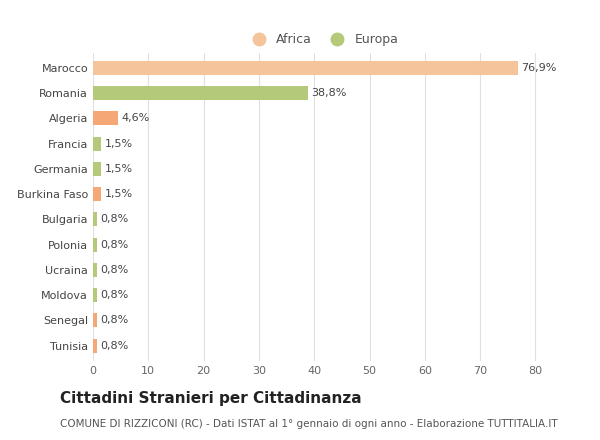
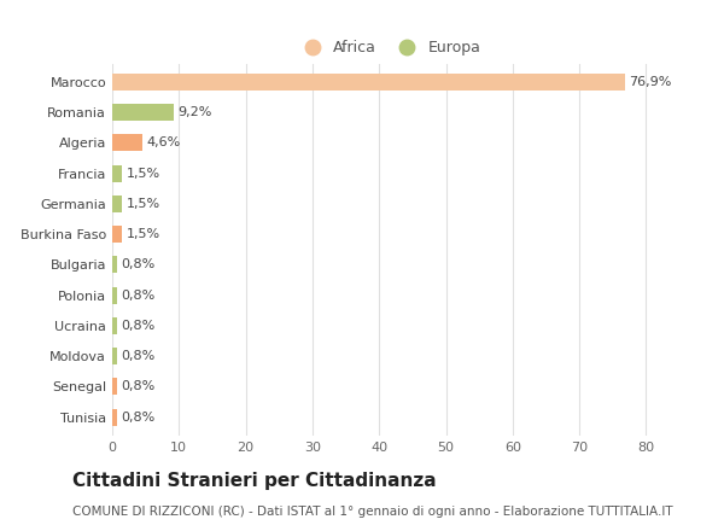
Romania: 38,8% -> 9,2%
